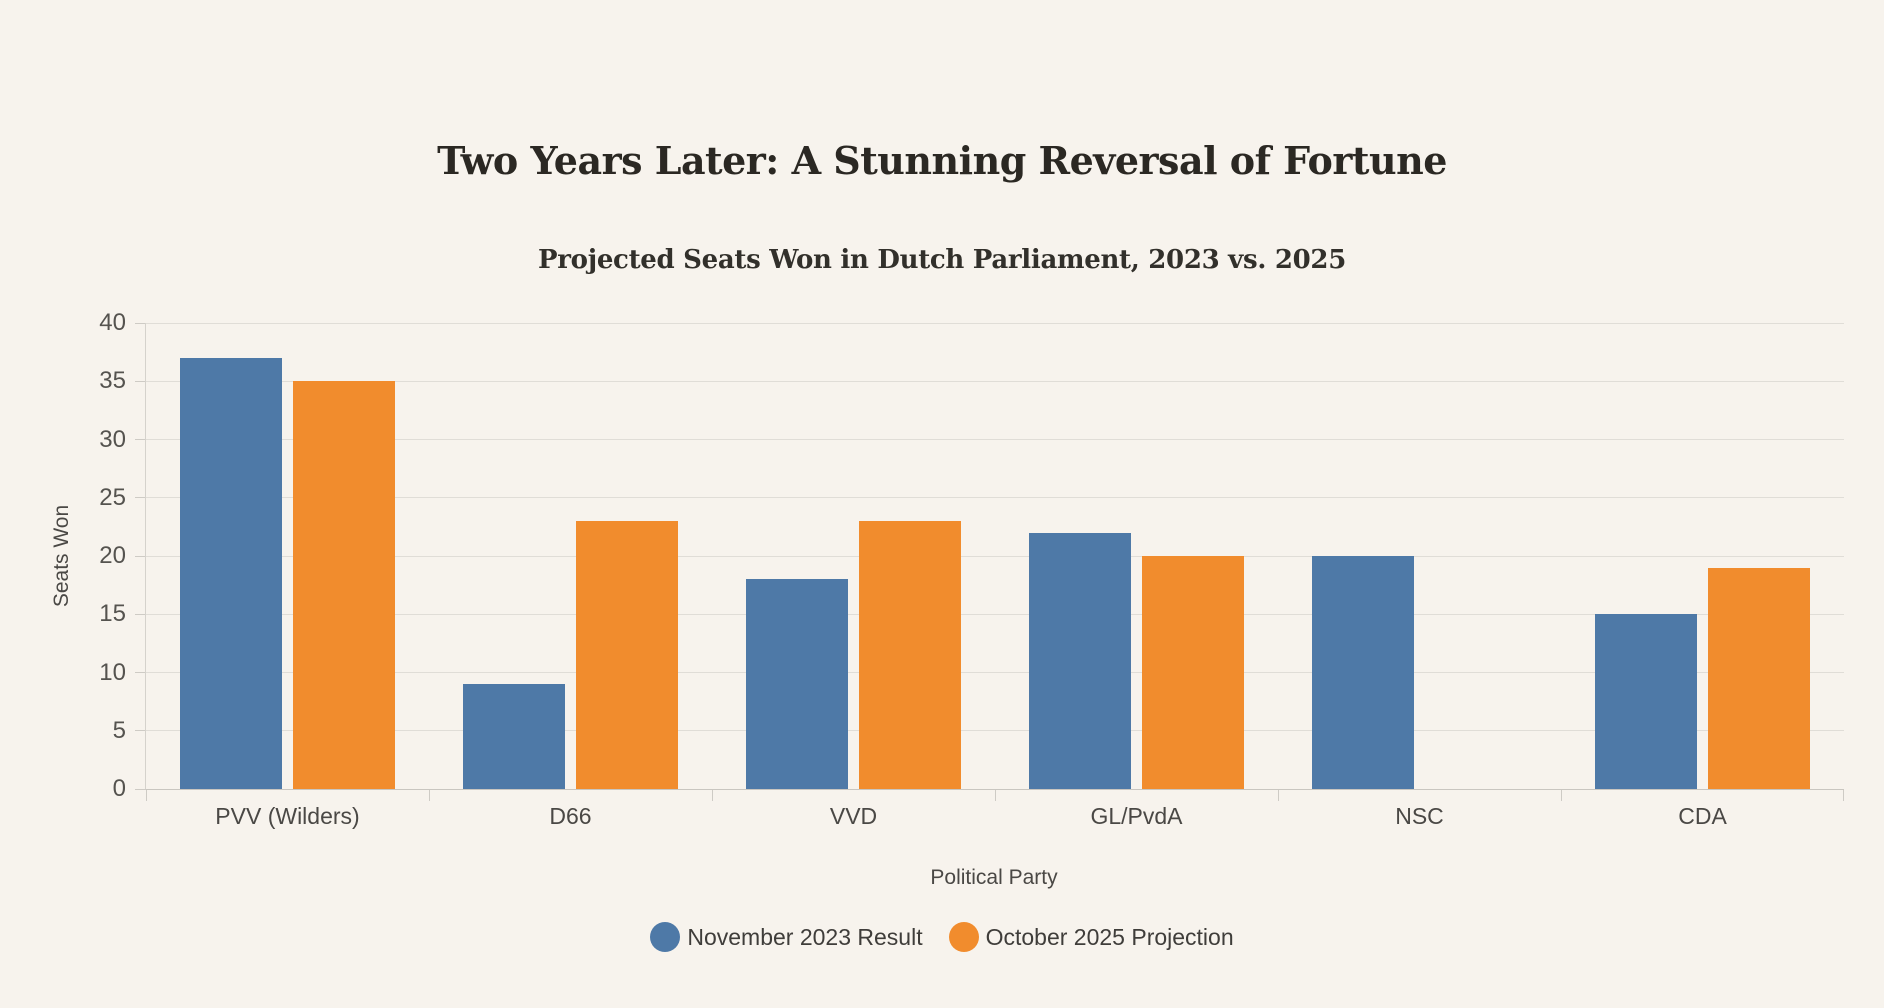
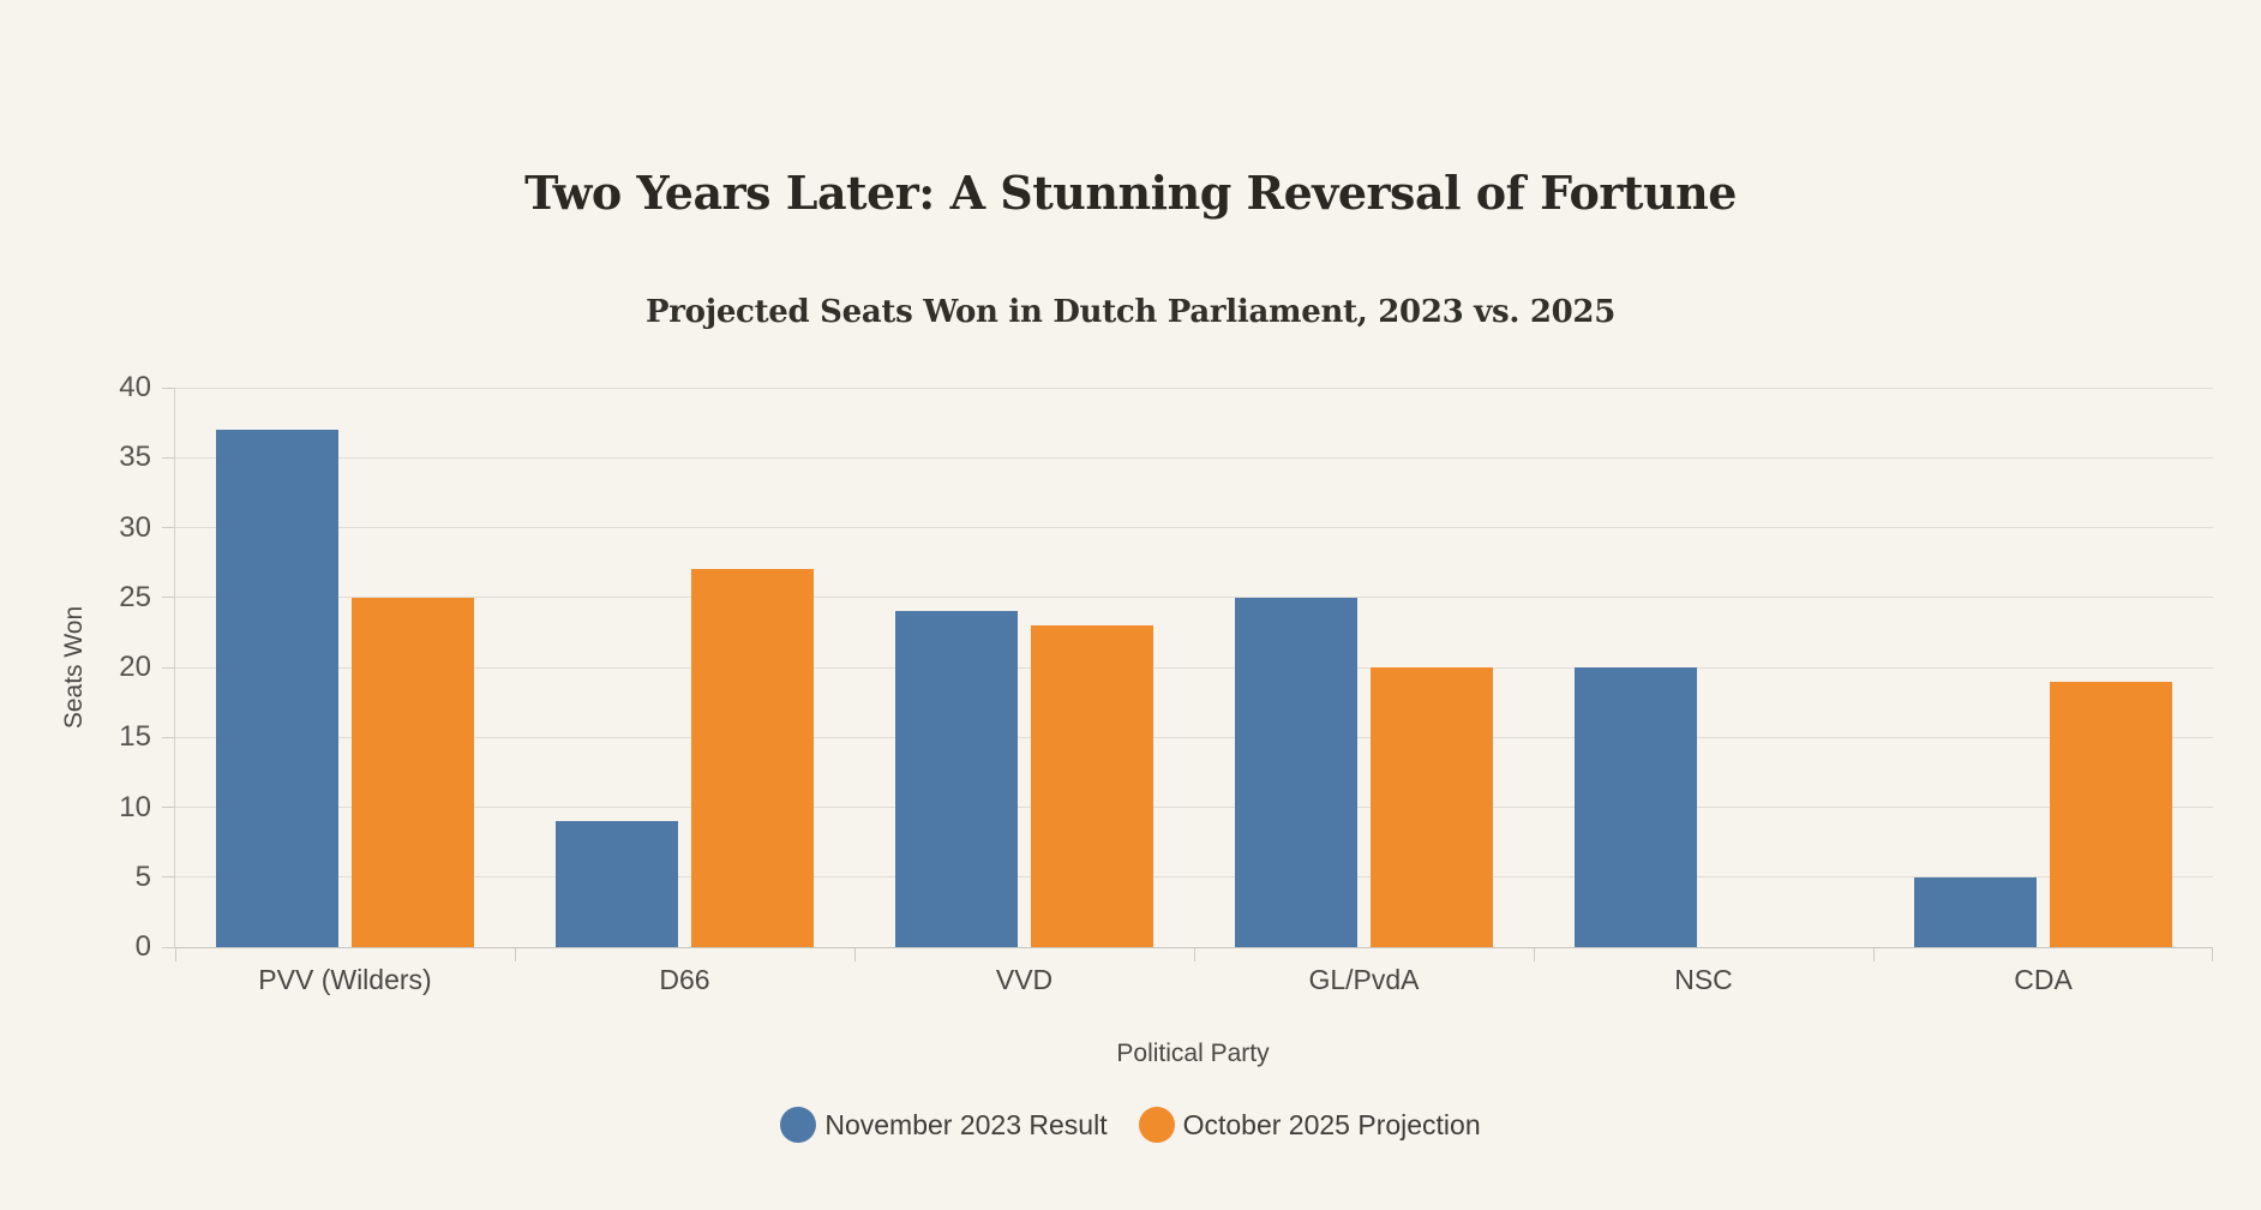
October 2025 Projection/PVV (Wilders): 35 -> 25
October 2025 Projection/D66: 23 -> 27
November 2023 Result/VVD: 18 -> 24
November 2023 Result/GL/PvdA: 22 -> 25
November 2023 Result/CDA: 15 -> 5
